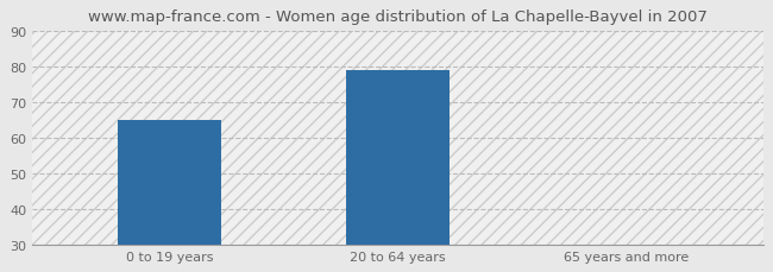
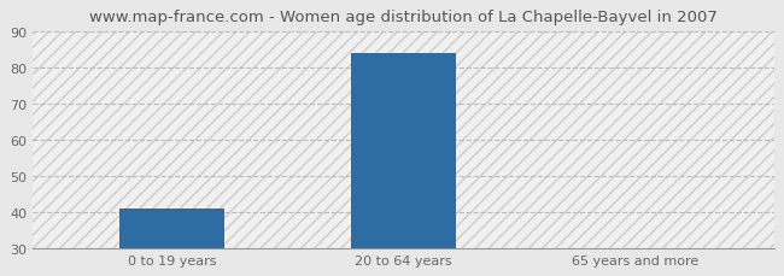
0 to 19 years: 65 -> 41
20 to 64 years: 79 -> 84
